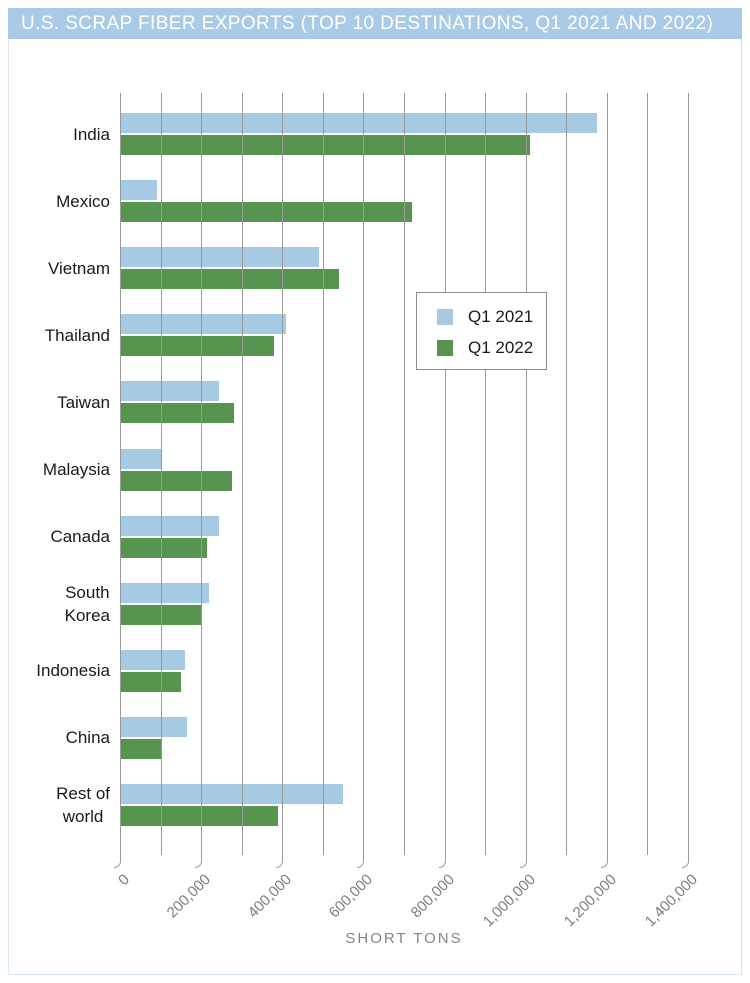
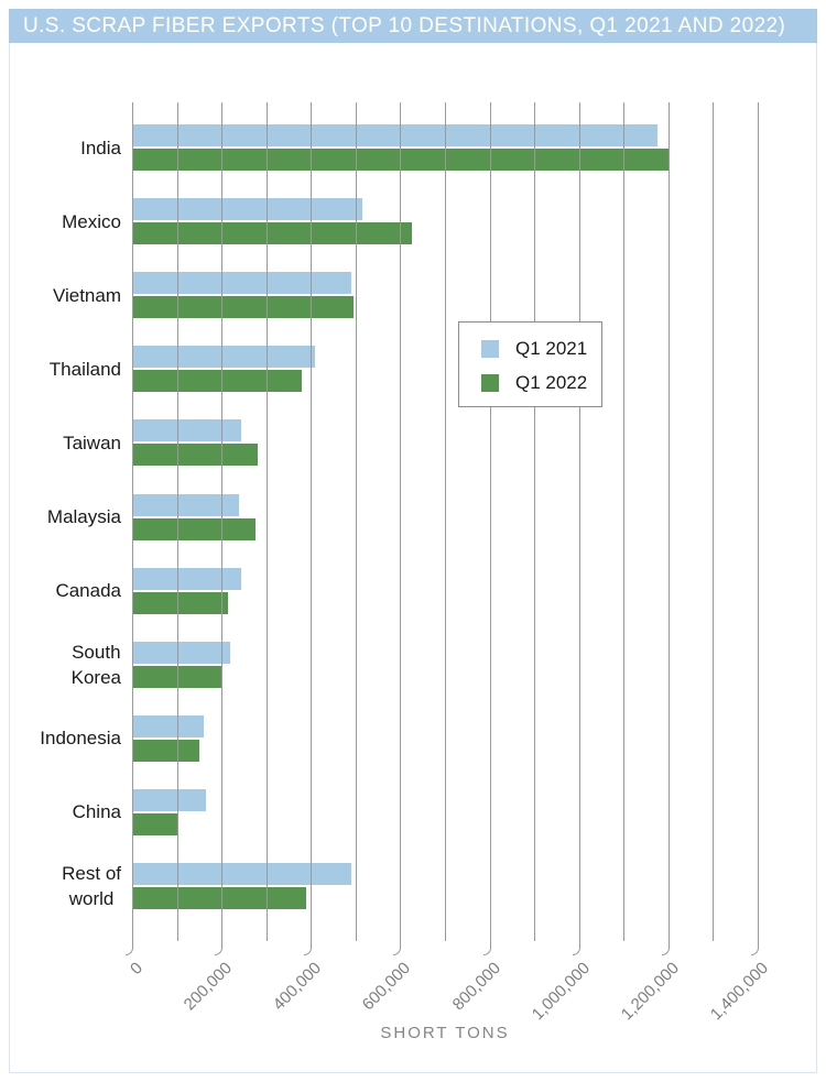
Q1 2022/India: 1010000 -> 1200000
Q1 2021/Mexico: 90000 -> 520000
Q1 2022/Mexico: 720000 -> 620000
Q1 2022/Vietnam: 540000 -> 500000
Q1 2021/Malaysia: 100000 -> 240000
Q1 2021/Rest of world: 550000 -> 490000
